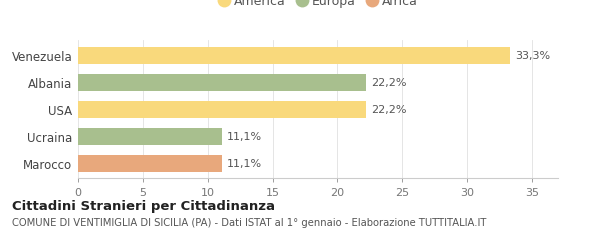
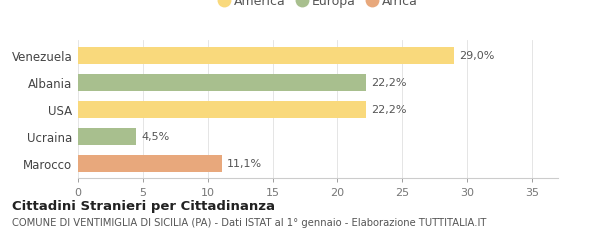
Venezuela: 33,3% -> 29,0%
Ucraina: 11,1% -> 4,5%
